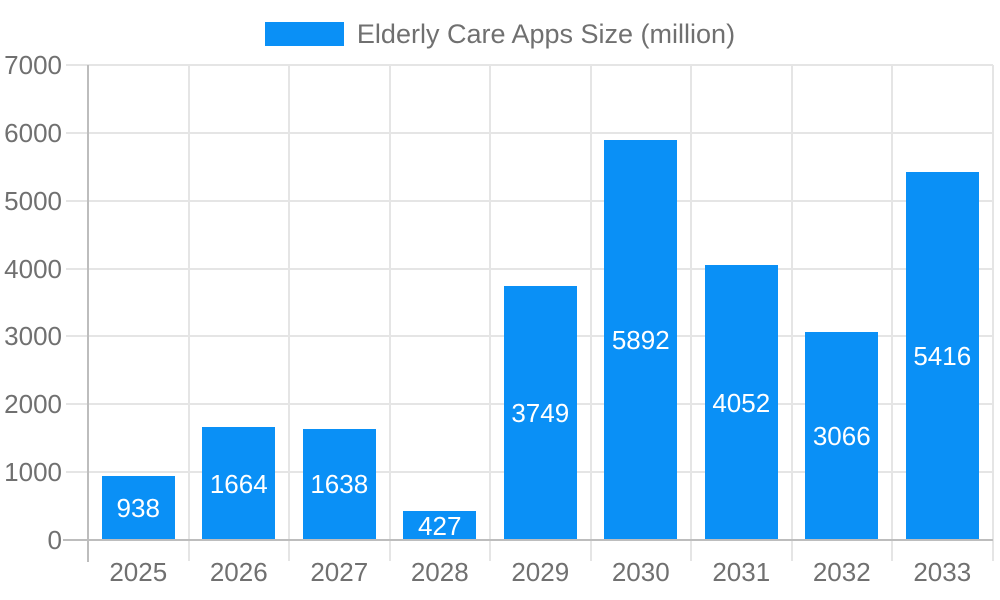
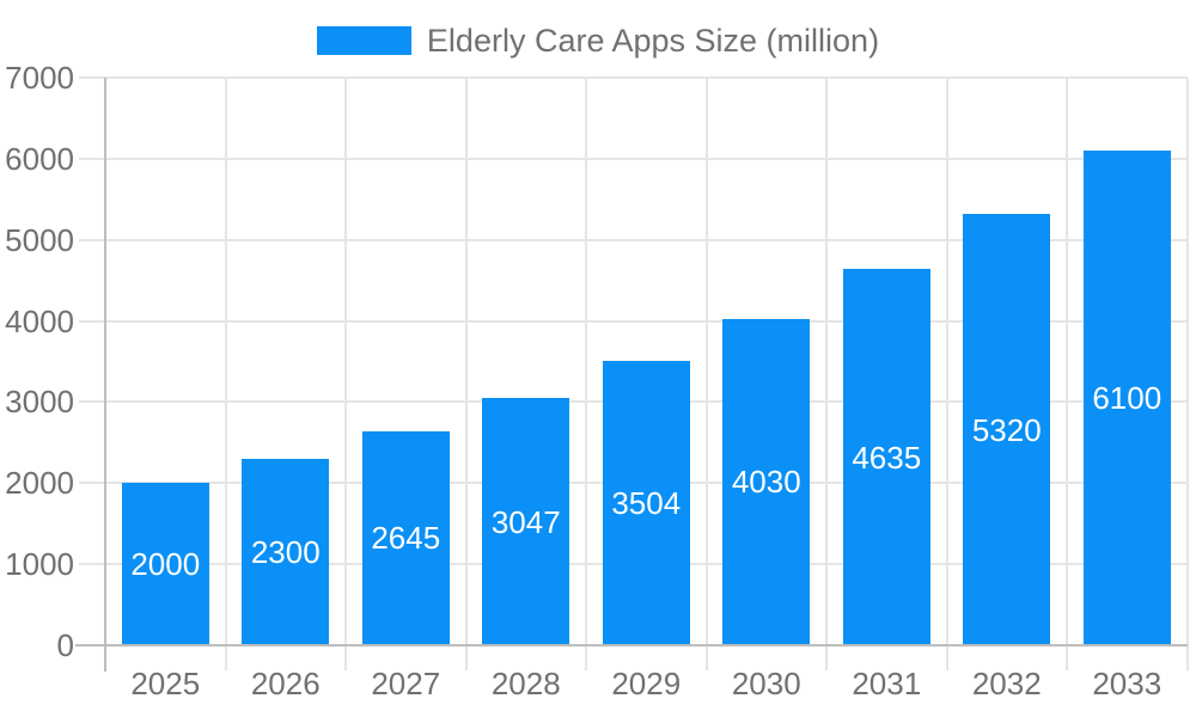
2025: 938 -> 2000
2026: 1664 -> 2300
2027: 1638 -> 2645
2028: 427 -> 3047
2029: 3749 -> 3504
2030: 5892 -> 4030
2031: 4052 -> 4635
2032: 3066 -> 5320
2033: 5416 -> 6100
